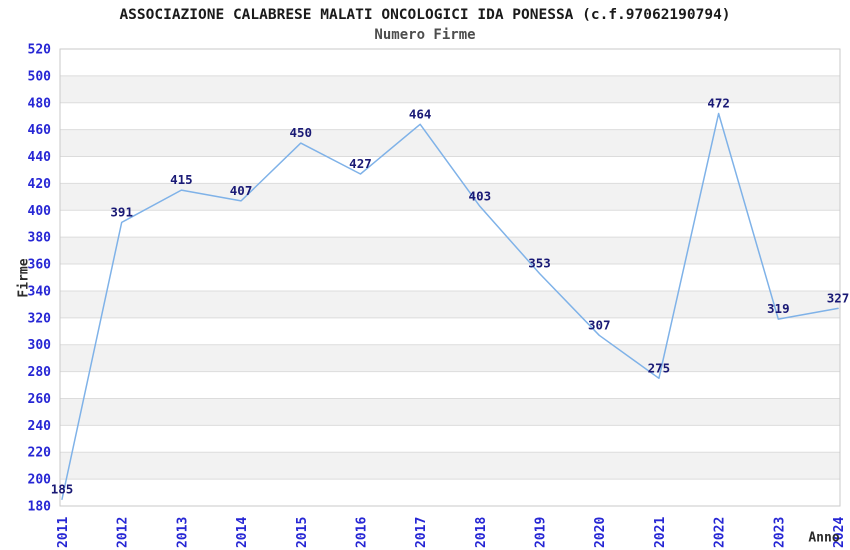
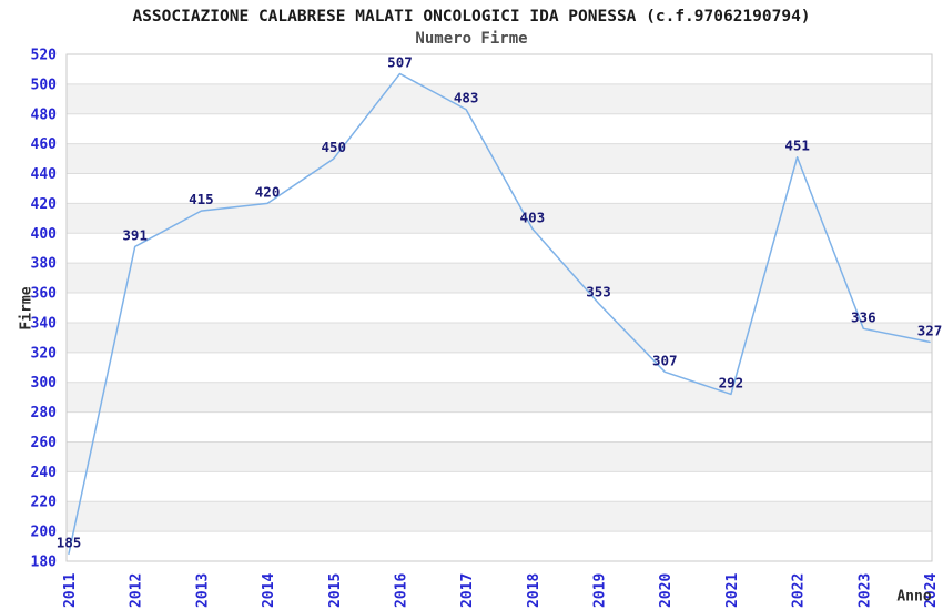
2014: 407 -> 420
2016: 427 -> 507
2017: 464 -> 483
2021: 275 -> 292
2022: 472 -> 451
2023: 319 -> 336
